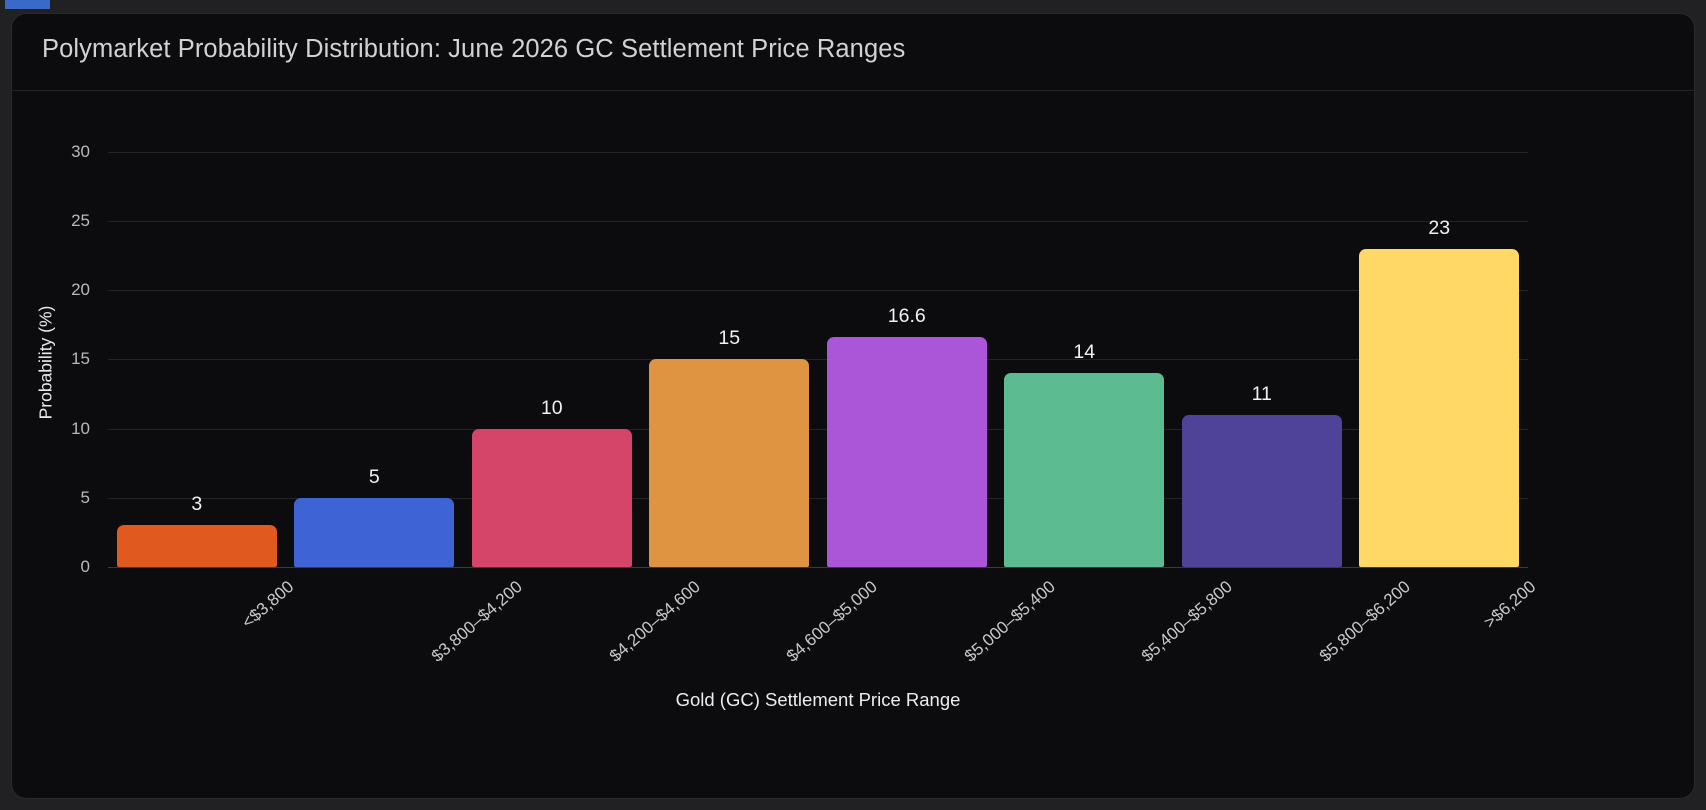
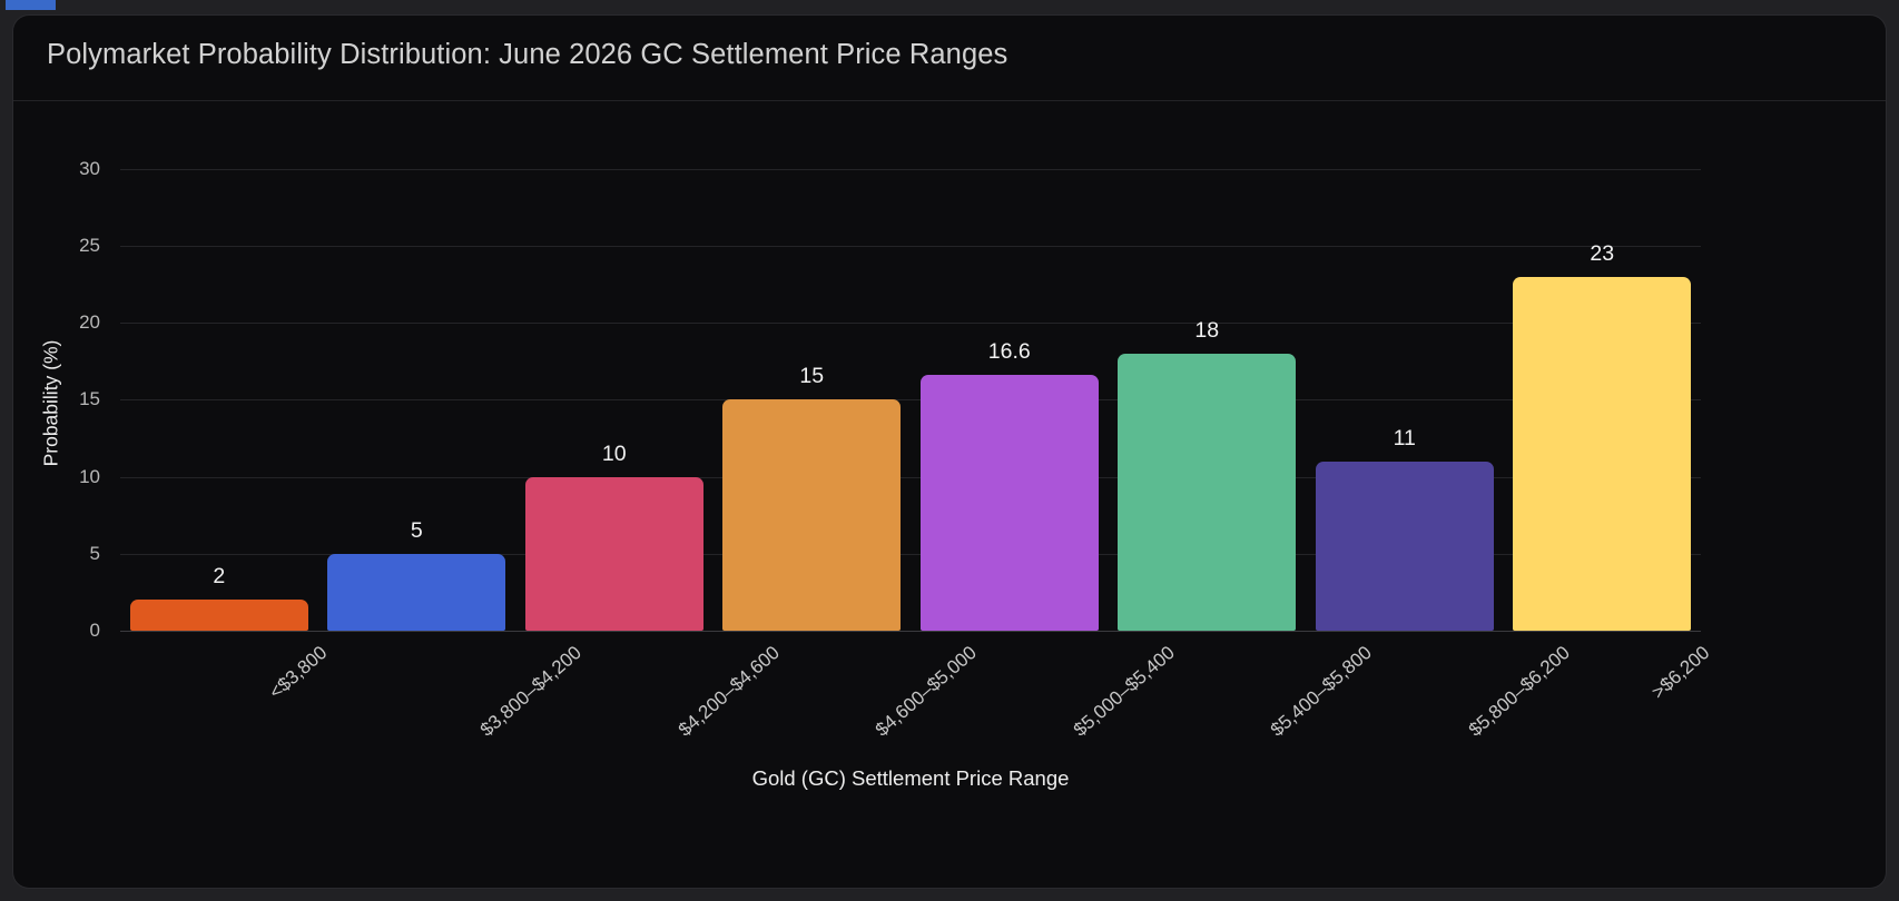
<$3,800: 3 -> 2
$5,400–$5,800: 14 -> 18
